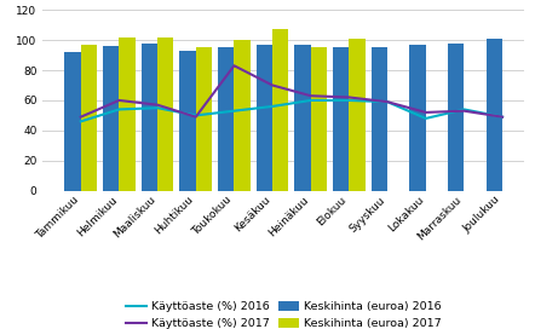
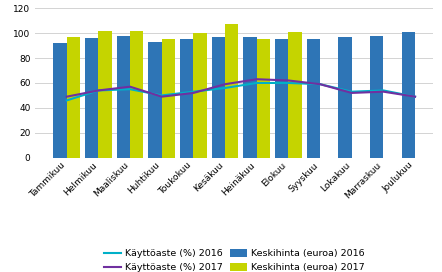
Käyttöaste (%) 2017/Helmikuu: 60 -> 54
Käyttöaste (%) 2017/Toukokuu: 83 -> 52
Käyttöaste (%) 2017/Kesäkuu: 70 -> 59
Käyttöaste (%) 2016/Lokakuu: 48 -> 53
